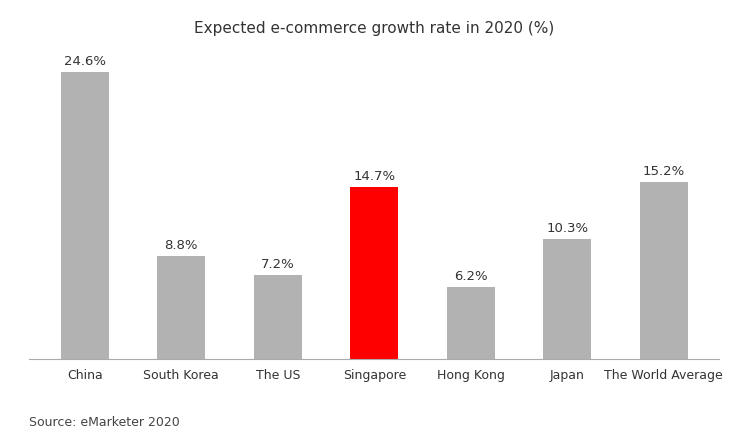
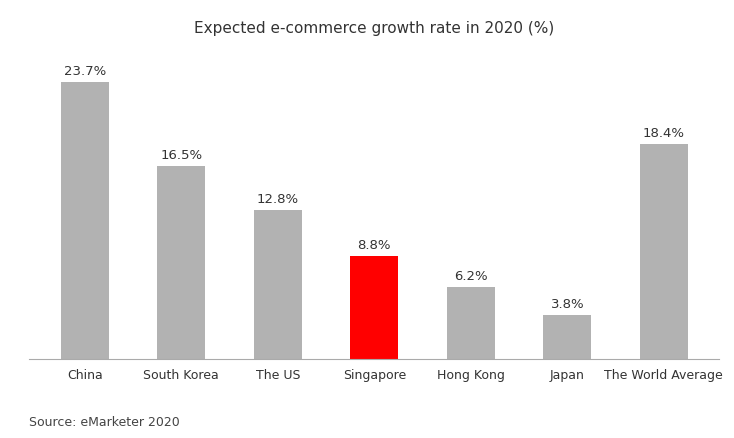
China: 24.6% -> 23.7%
South Korea: 8.8% -> 16.5%
The US: 7.2% -> 12.8%
Singapore: 14.7% -> 8.8%
Japan: 10.3% -> 3.8%
The World Average: 15.2% -> 18.4%
